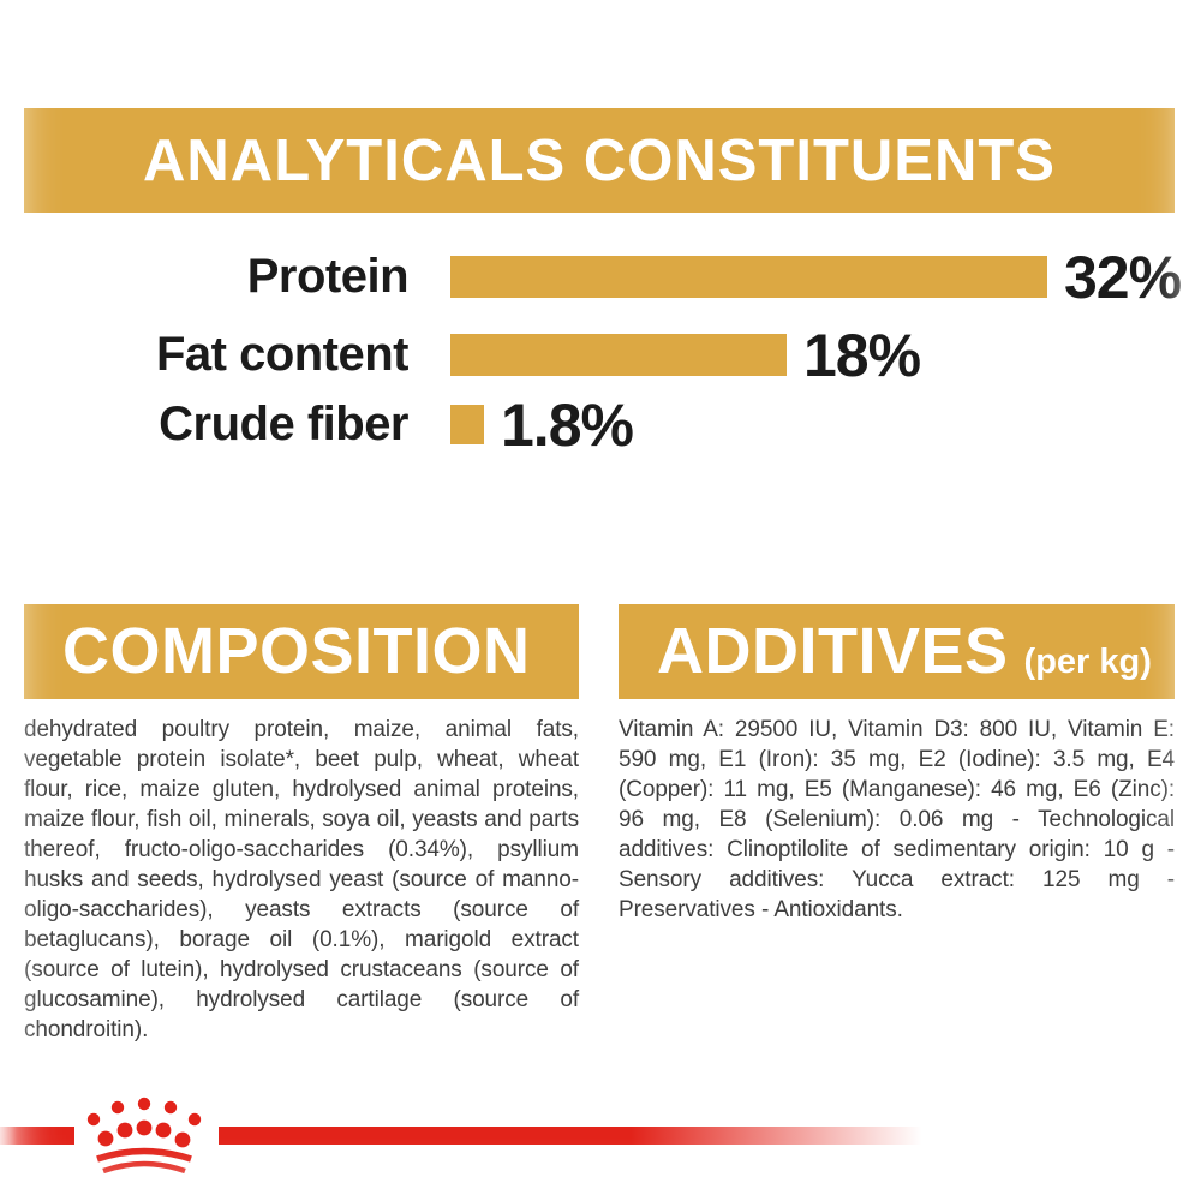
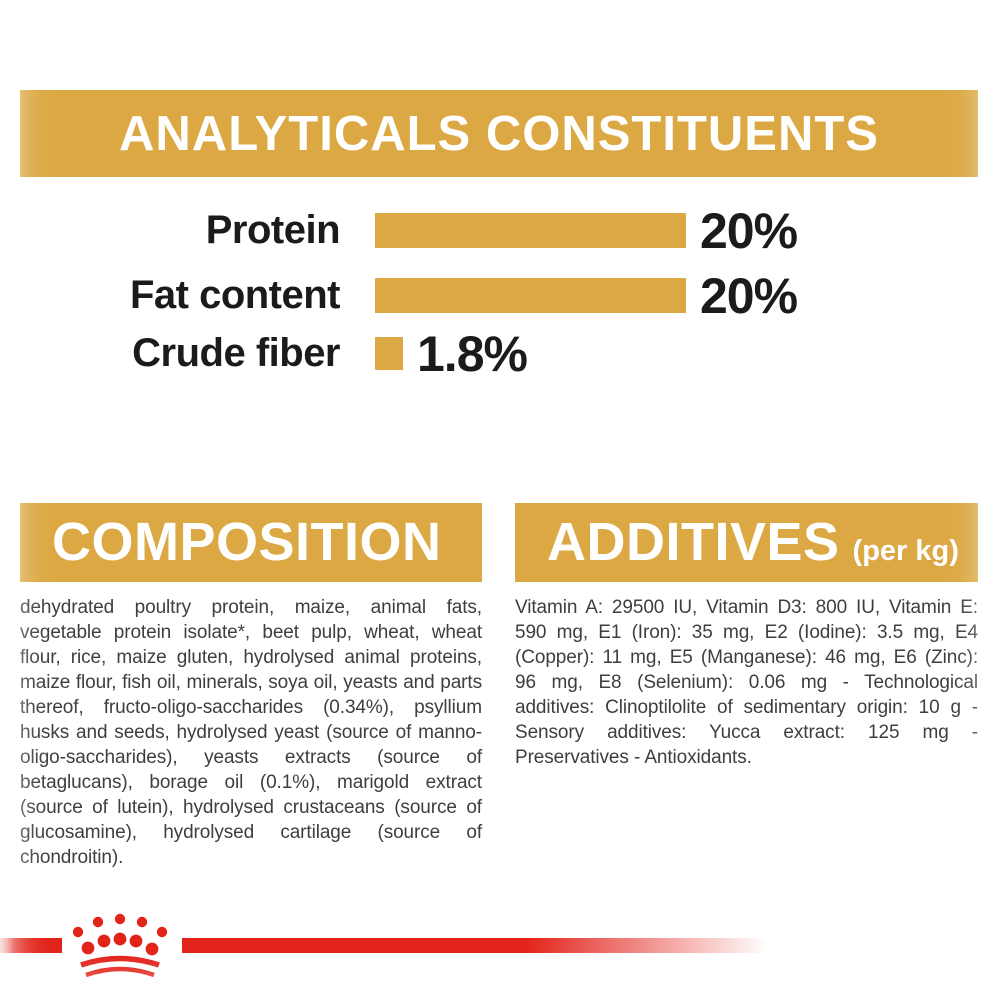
Protein: 32% -> 20%
Fat content: 18% -> 20%
